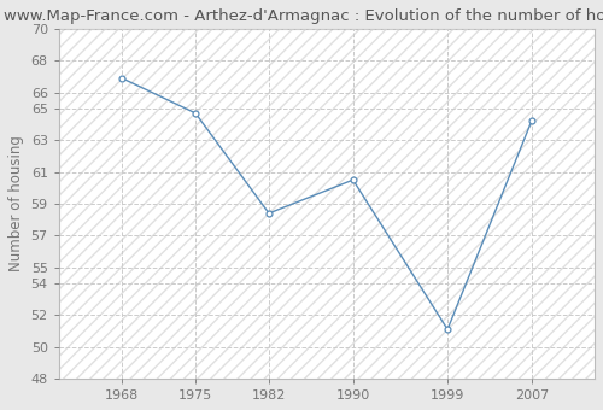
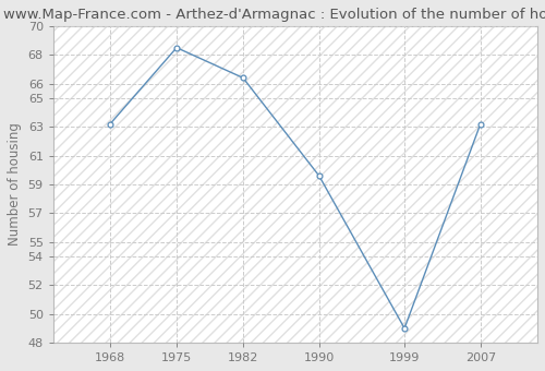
1968: 66.9 -> 63.2
1975: 64.7 -> 68.5
1982: 58.4 -> 66.4
1990: 60.5 -> 59.6
1999: 51.1 -> 49.0
2007: 64.2 -> 63.2
